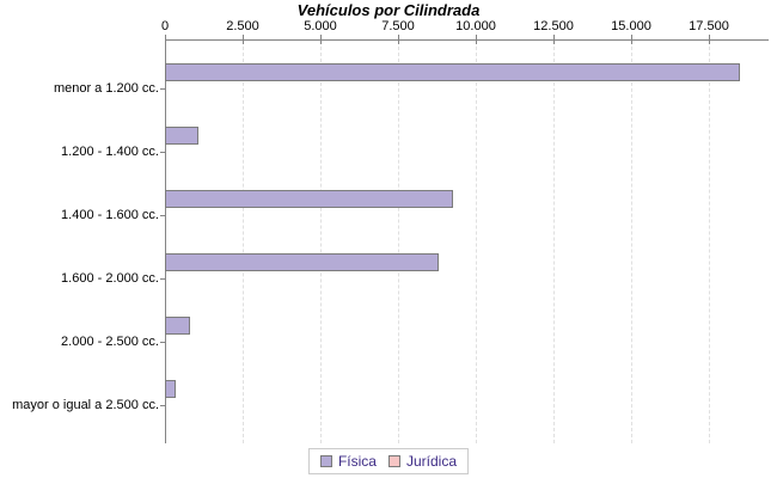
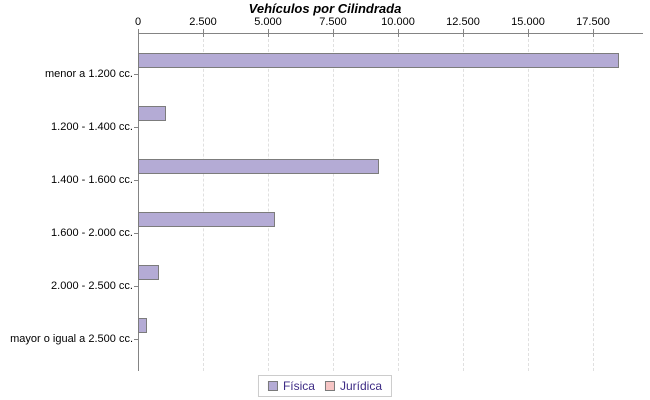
Física/1.600 - 2.000 cc.: 8800 -> 5200
